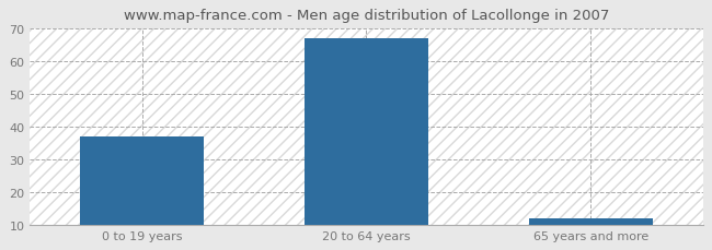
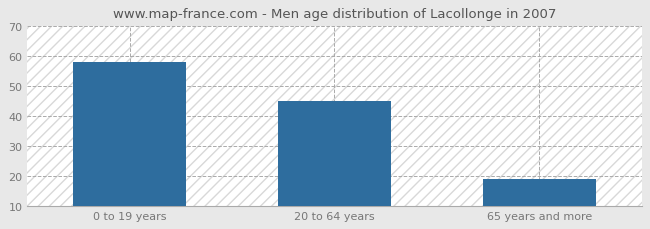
0 to 19 years: 37 -> 58
20 to 64 years: 67 -> 45
65 years and more: 12 -> 19
